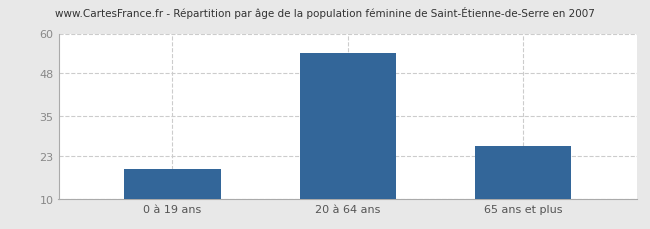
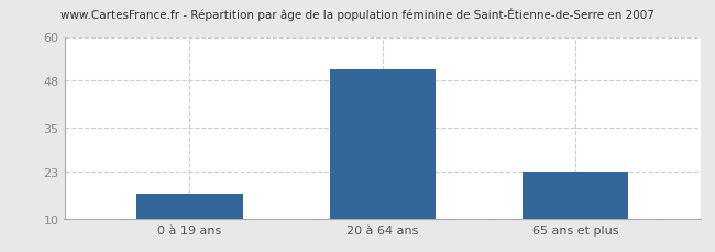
0 à 19 ans: 19 -> 17
20 à 64 ans: 54 -> 51
65 ans et plus: 26 -> 23
